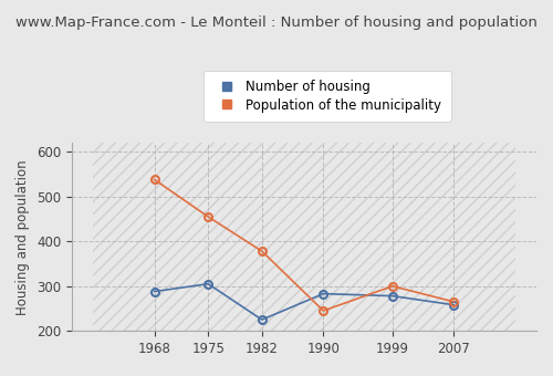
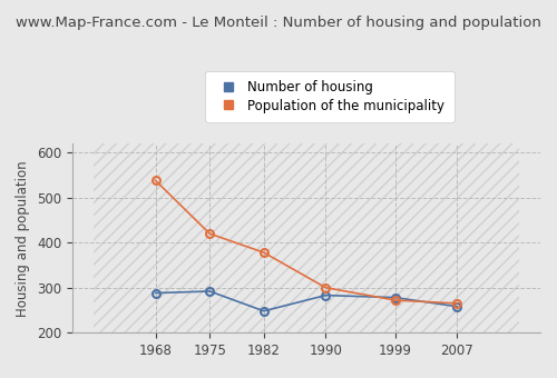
Number of housing/1975: 305 -> 292
Population of the municipality/1975: 455 -> 420
Number of housing/1982: 225 -> 248
Population of the municipality/1990: 245 -> 300
Population of the municipality/1999: 300 -> 272
